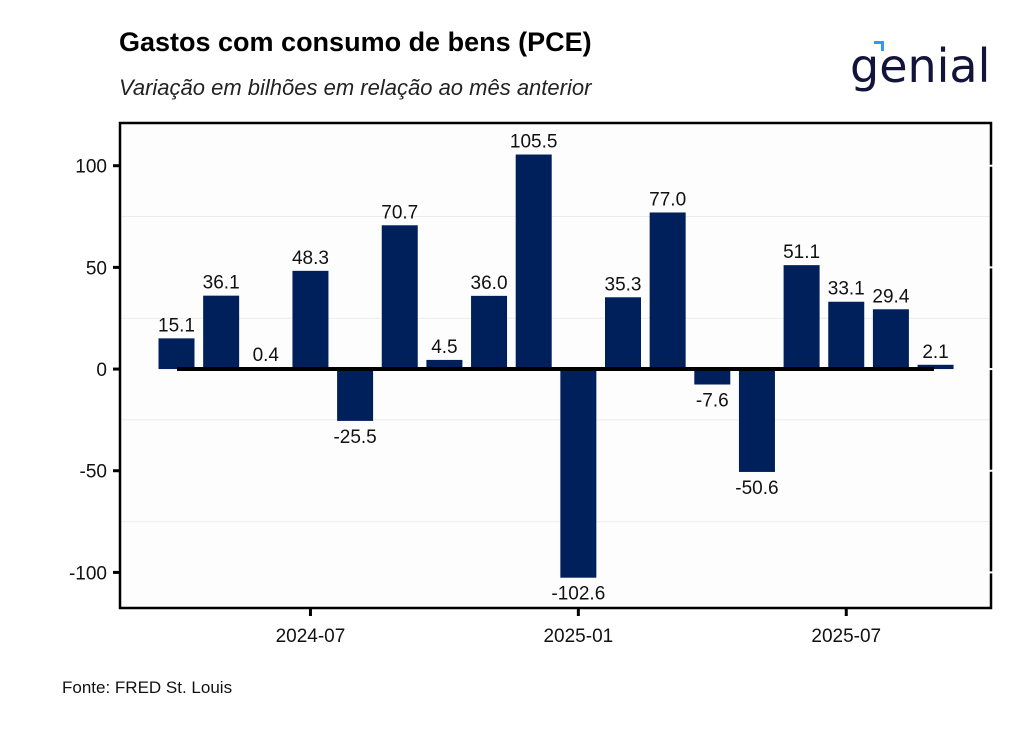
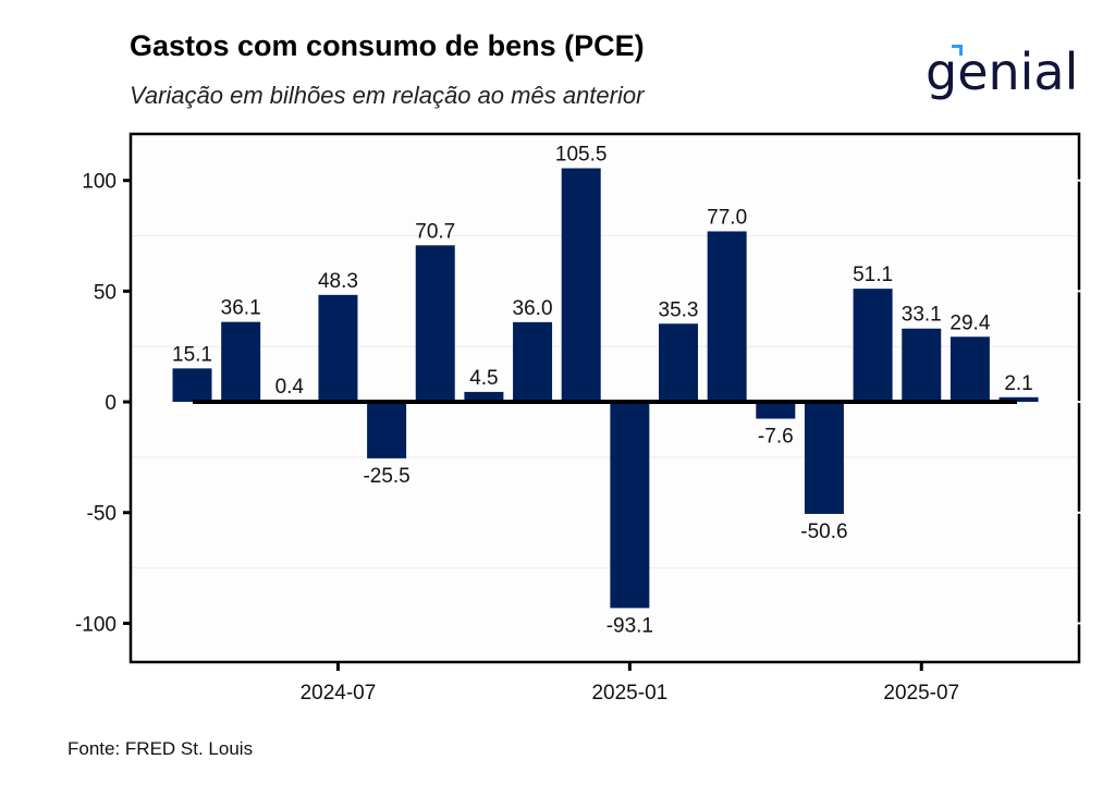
2025-01: -102.6 -> -93.1
